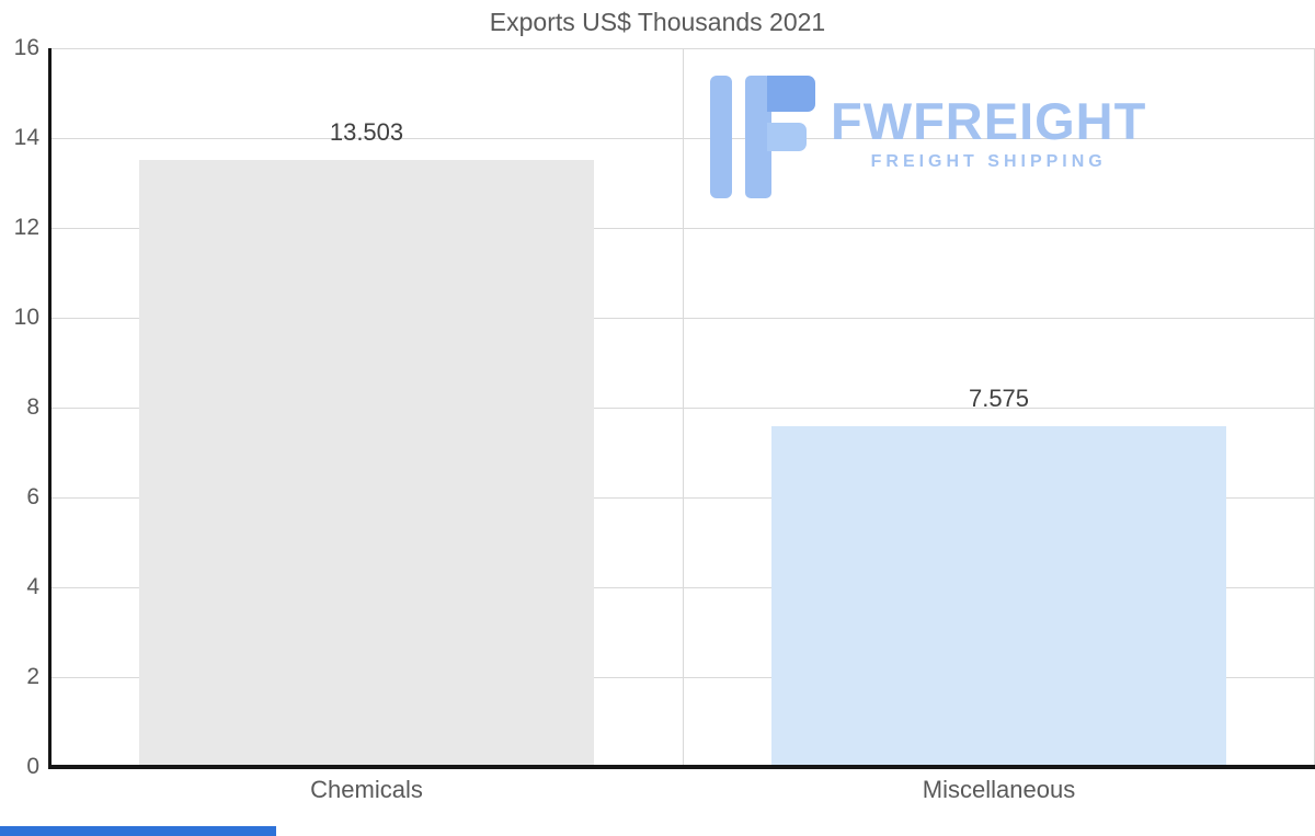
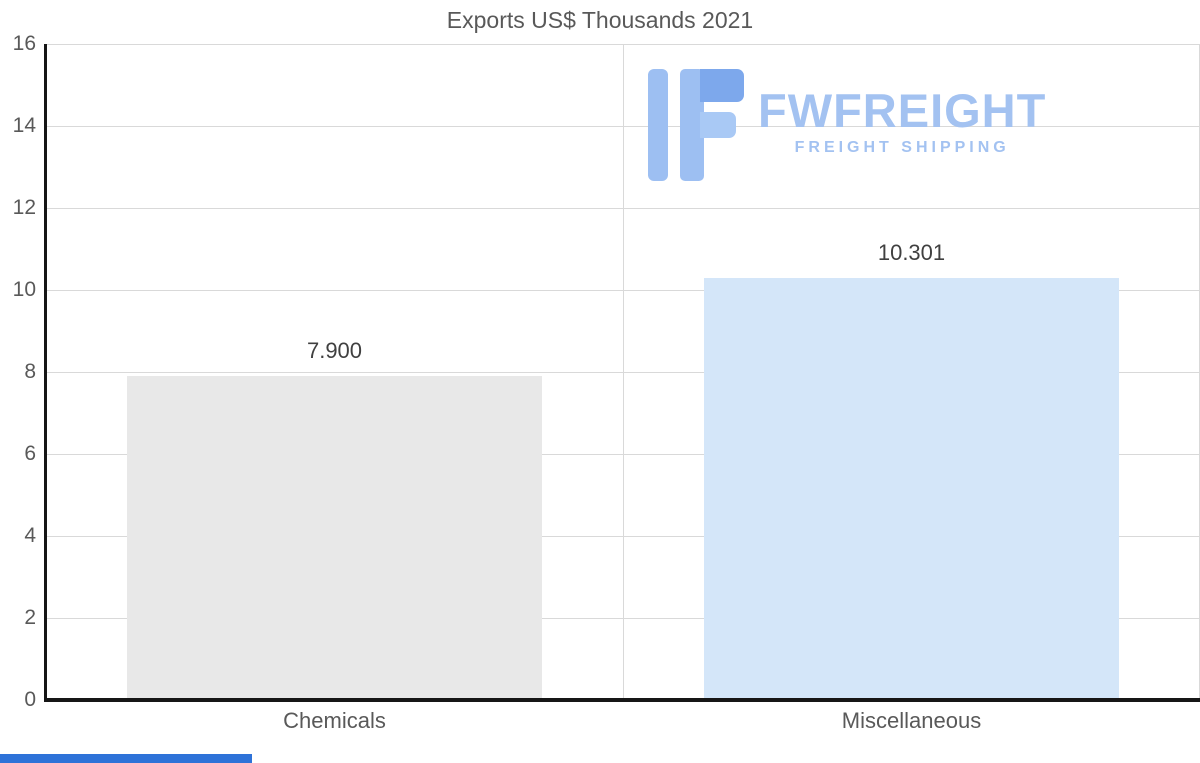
Chemicals: 13.503 -> 7.900
Miscellaneous: 7.575 -> 10.301
